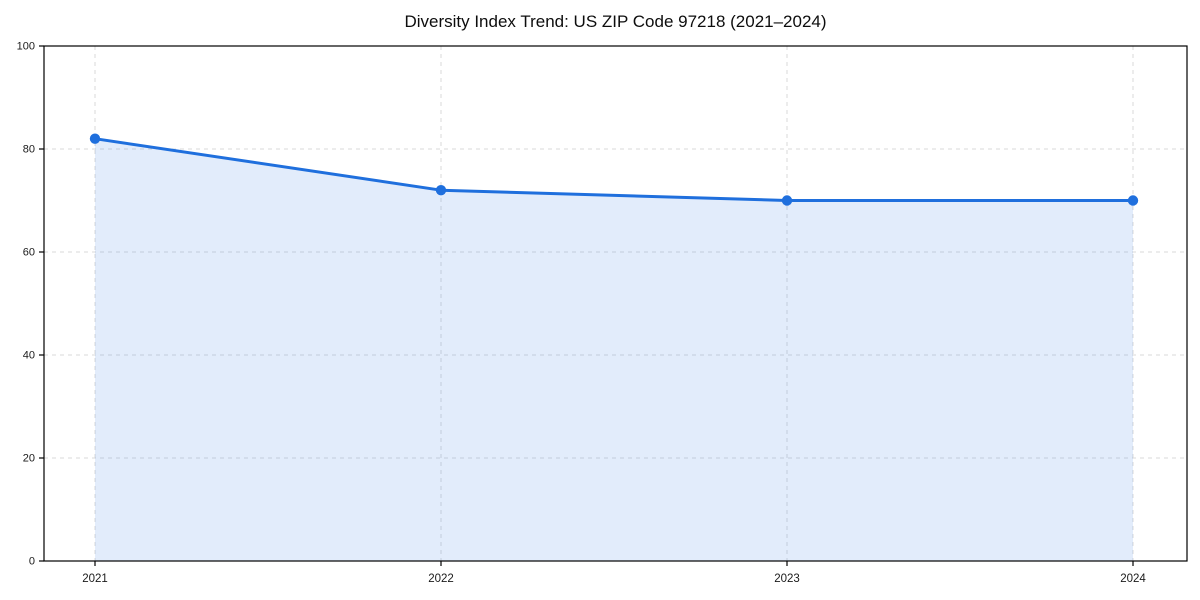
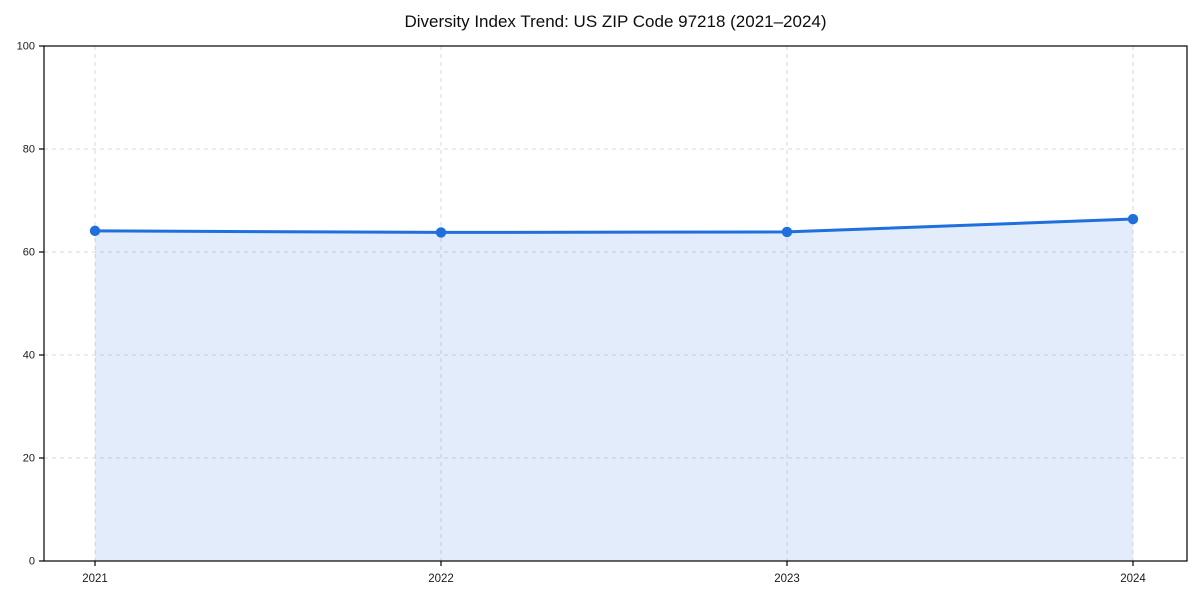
2021: 82 -> 64
2022: 72 -> 64
2023: 70 -> 64
2024: 70 -> 66
